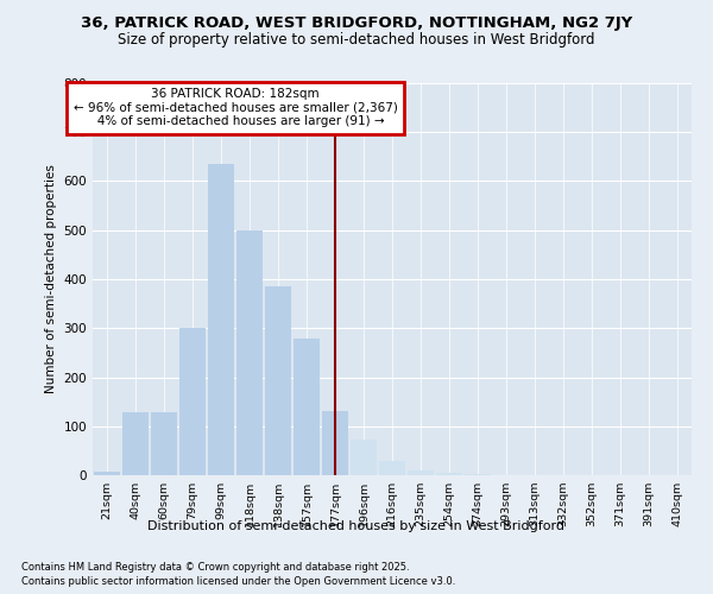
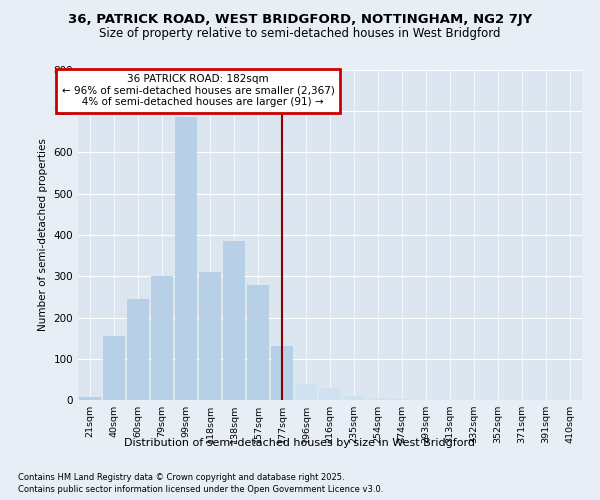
40sqm: 128 -> 155
60sqm: 128 -> 245
99sqm: 635 -> 685
118sqm: 500 -> 310
196sqm: 73 -> 40
